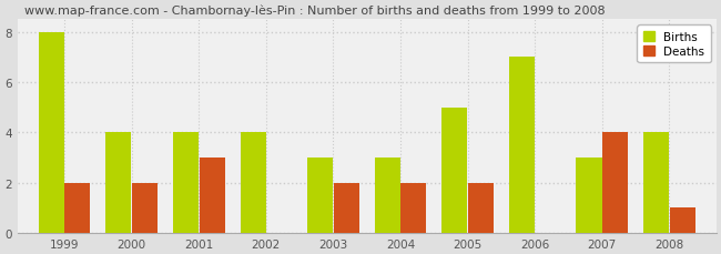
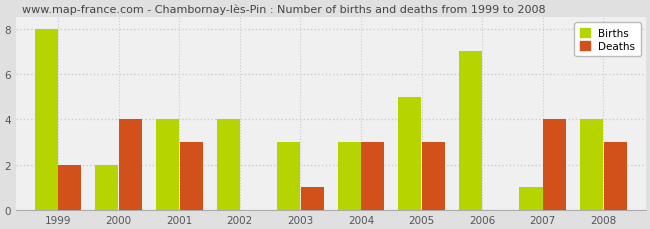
Births/2000: 4 -> 2
Deaths/2000: 2 -> 4
Deaths/2003: 2 -> 1
Deaths/2004: 2 -> 3
Deaths/2005: 2 -> 3
Births/2007: 3 -> 1
Deaths/2008: 1 -> 3
